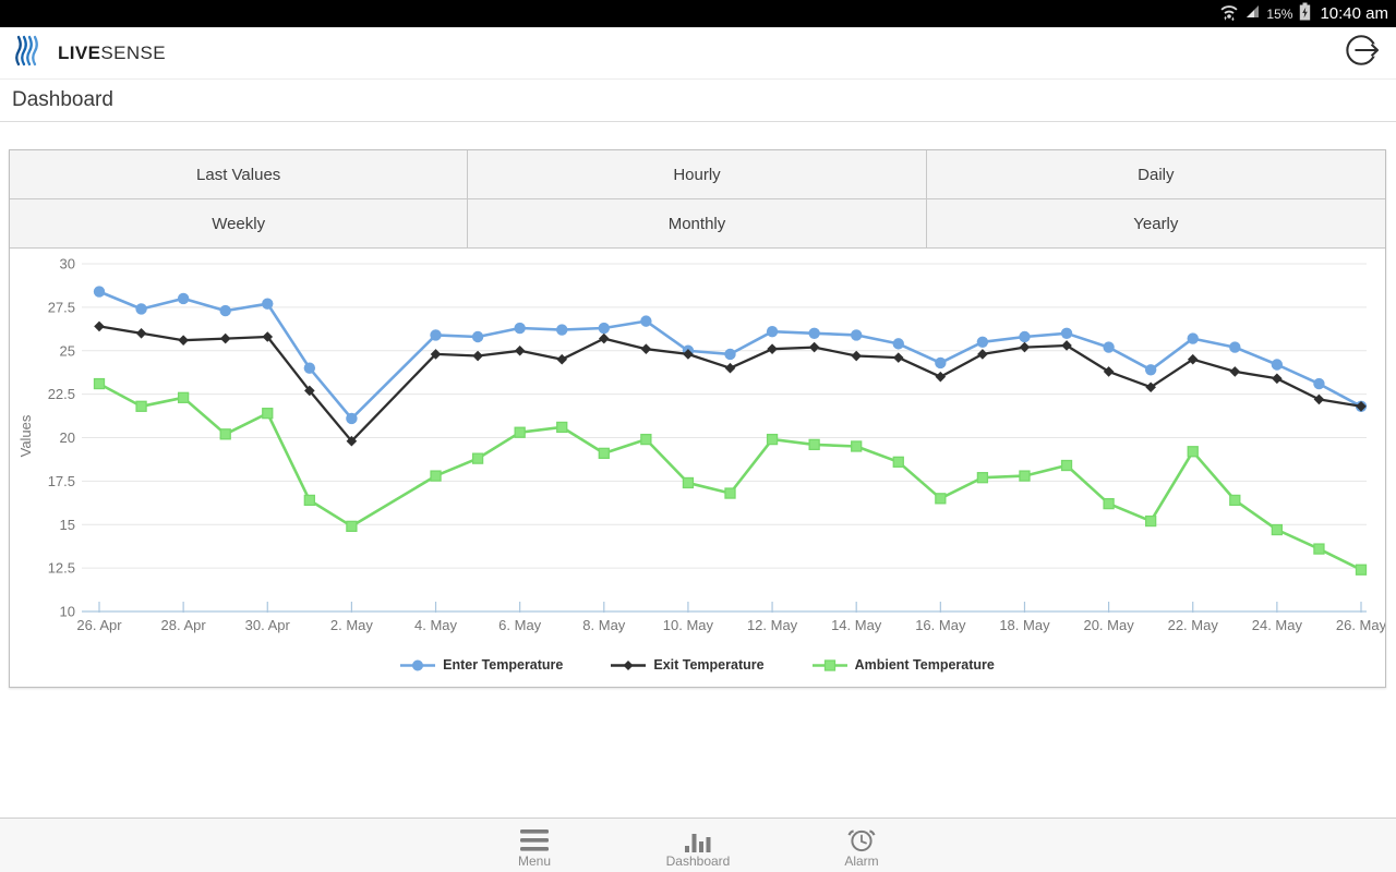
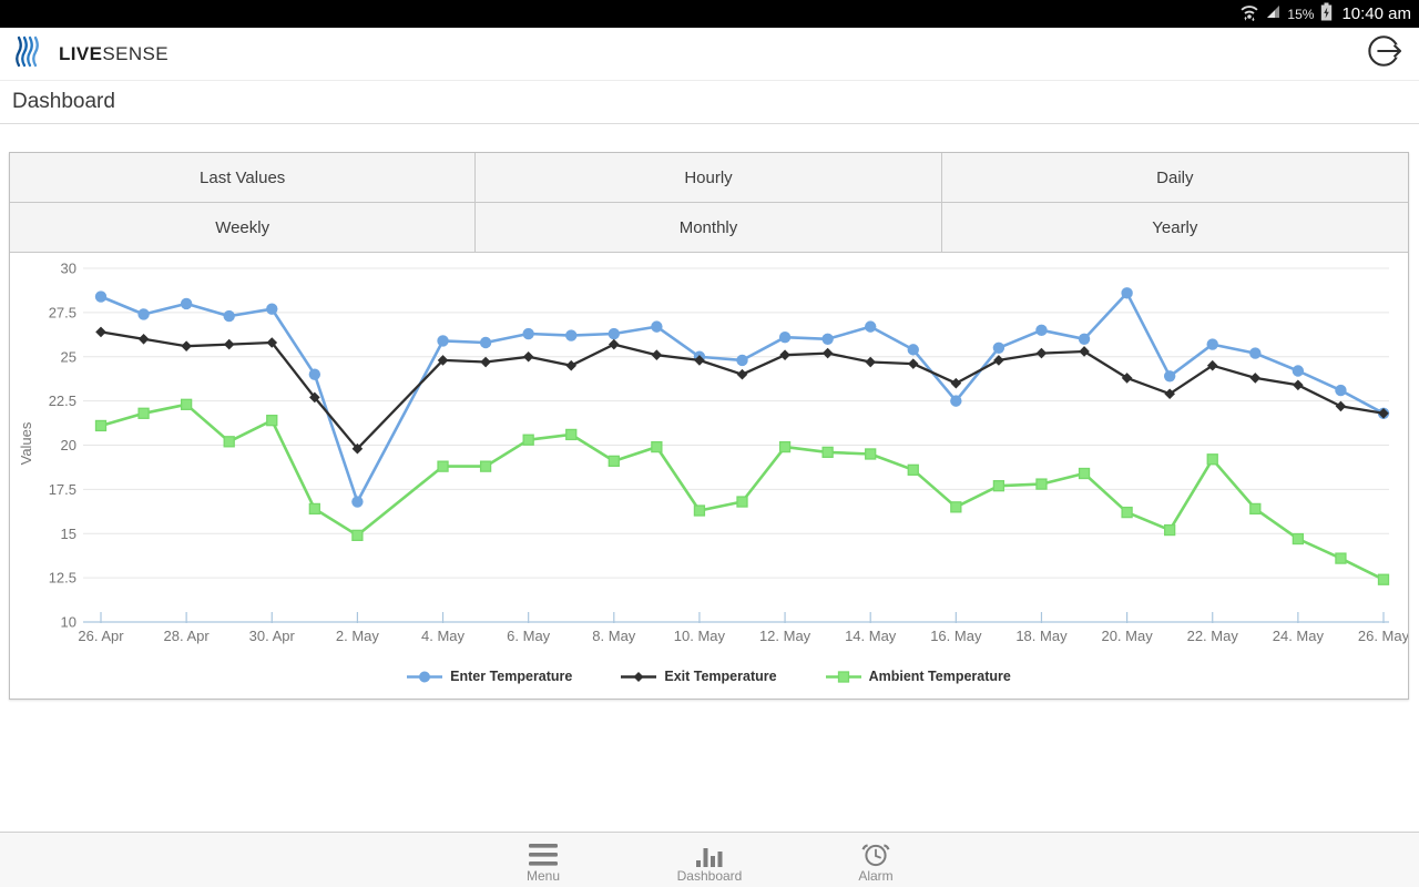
Ambient Temperature/26. Apr: 23.1 -> 21.1
Enter Temperature/2. May: 21.1 -> 16.8
Ambient Temperature/4. May: 17.8 -> 18.8
Ambient Temperature/10. May: 17.4 -> 16.3
Enter Temperature/14. May: 25.9 -> 26.7
Enter Temperature/16. May: 24.3 -> 22.5
Enter Temperature/18. May: 25.8 -> 26.5
Enter Temperature/20. May: 25.2 -> 28.6
